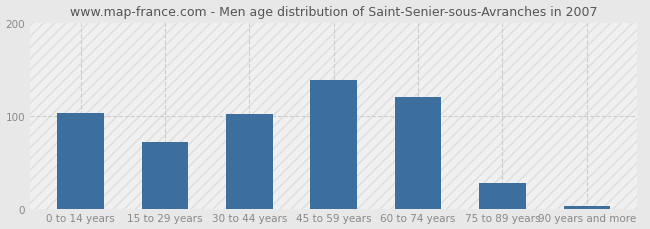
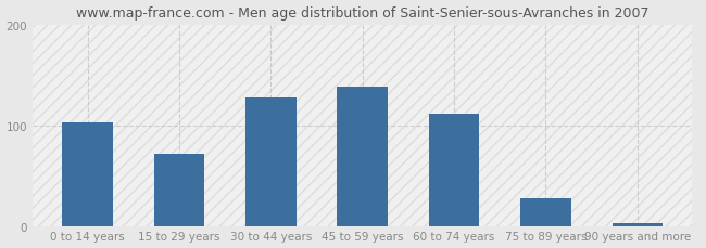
30 to 44 years: 102 -> 128
60 to 74 years: 120 -> 112
